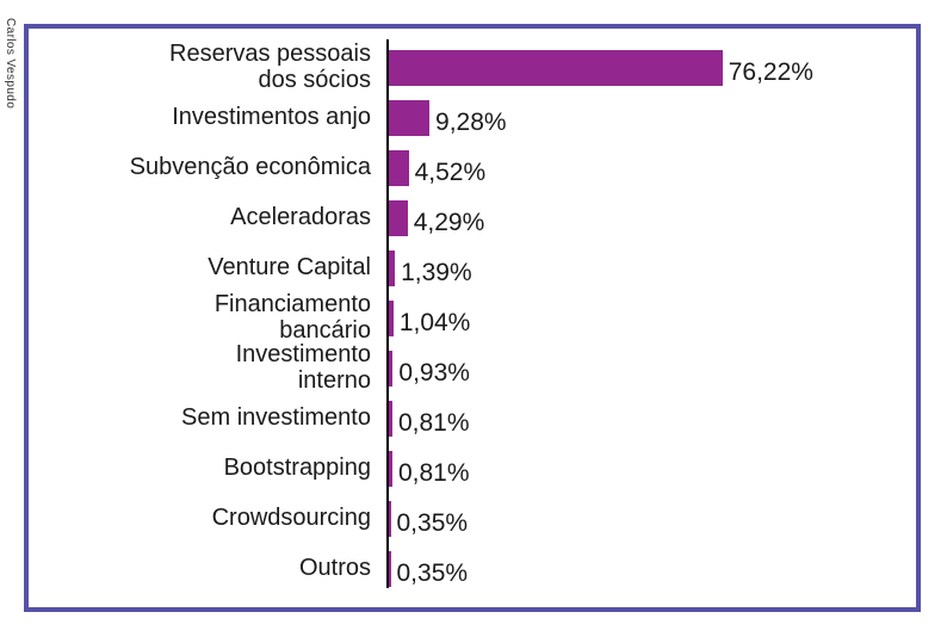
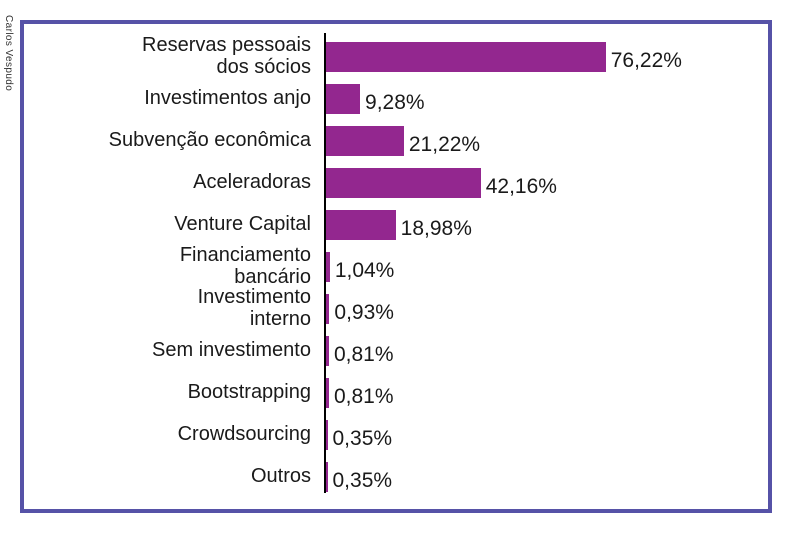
Subvenção econômica: 4,52% -> 21,22%
Aceleradoras: 4,29% -> 42,16%
Venture Capital: 1,39% -> 18,98%
